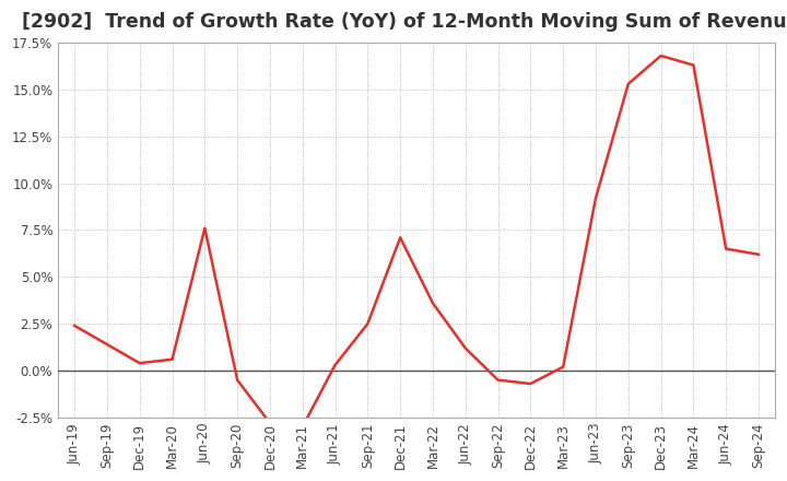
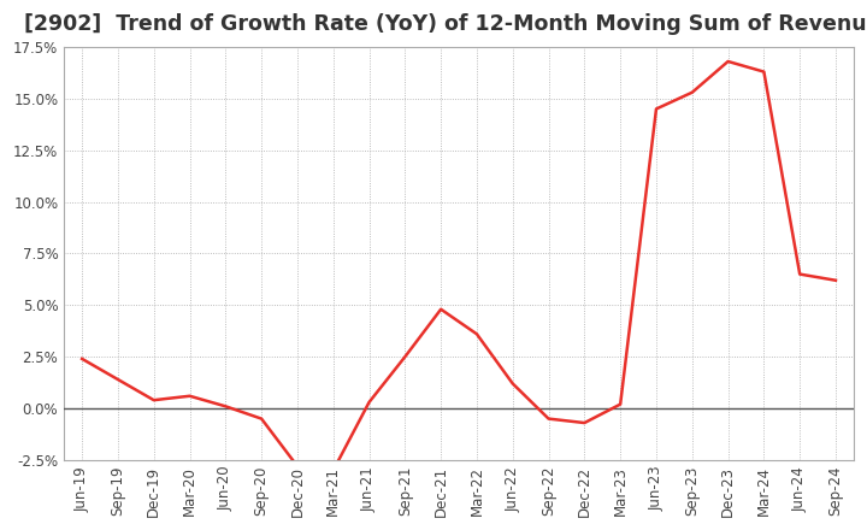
Jun-20: 7.6% -> 0.1%
Dec-21: 7.1% -> 4.8%
Jun-23: 9.2% -> 14.5%
